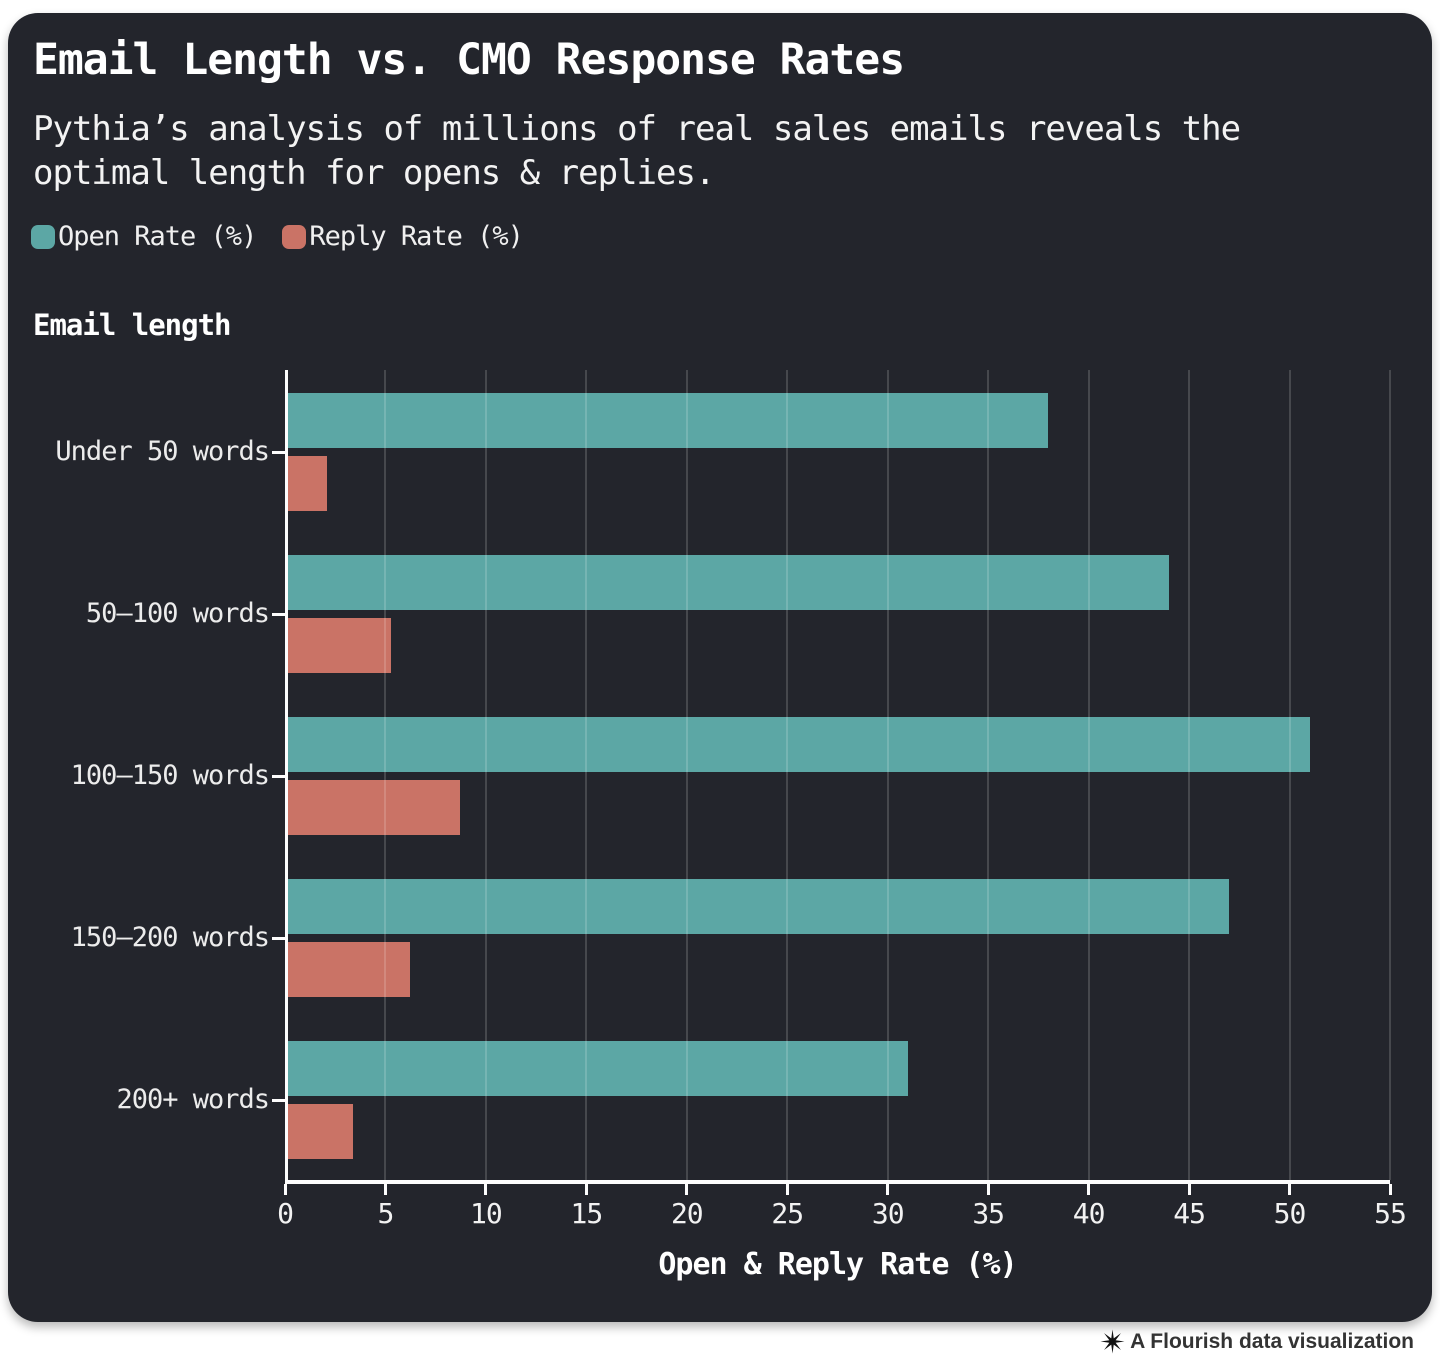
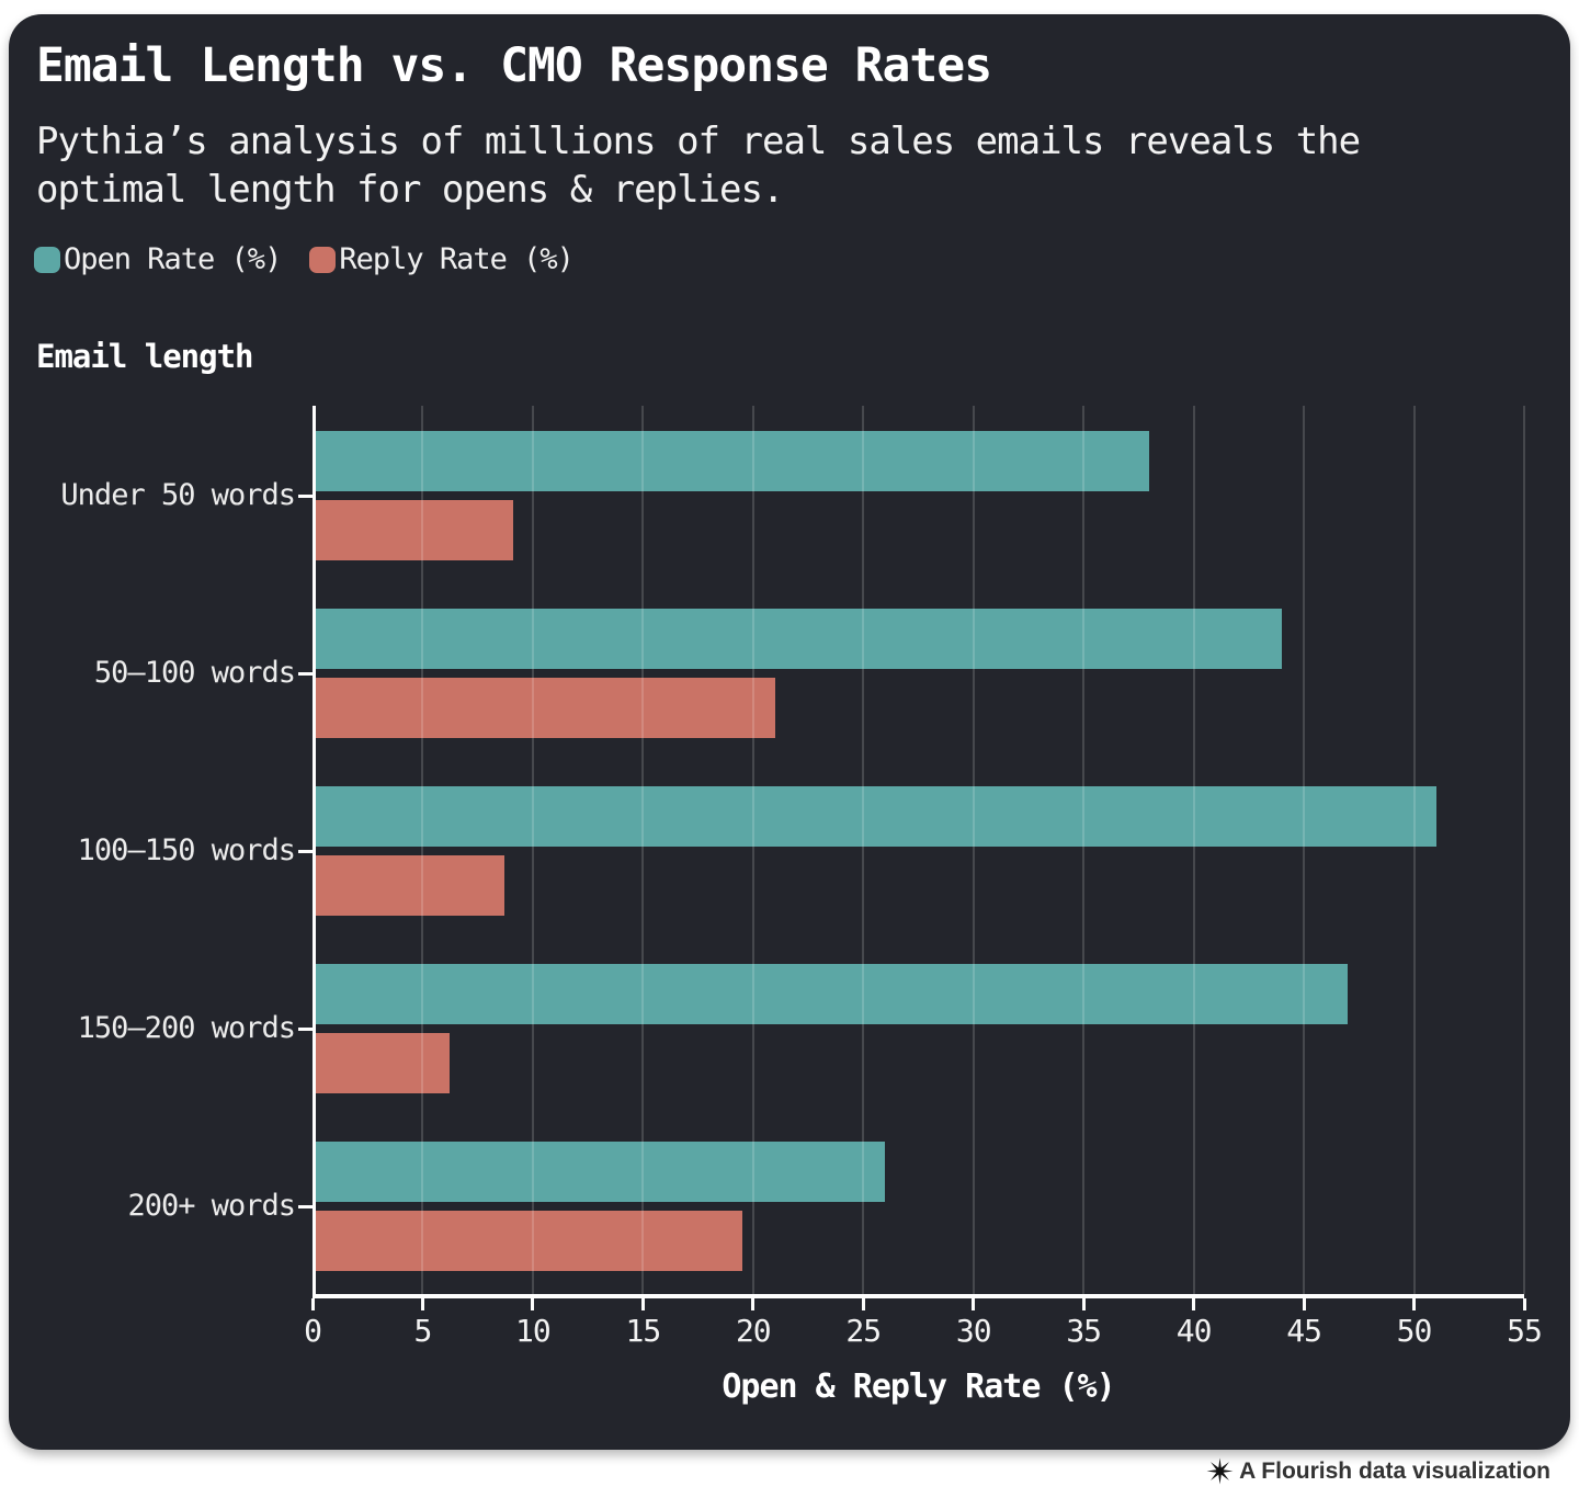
Reply Rate (%)/Under 50 words: 2.1 -> 9.1
Reply Rate (%)/50–100 words: 5.3 -> 21.0
Open Rate (%)/200+ words: 31 -> 26
Reply Rate (%)/200+ words: 3.4 -> 19.5
